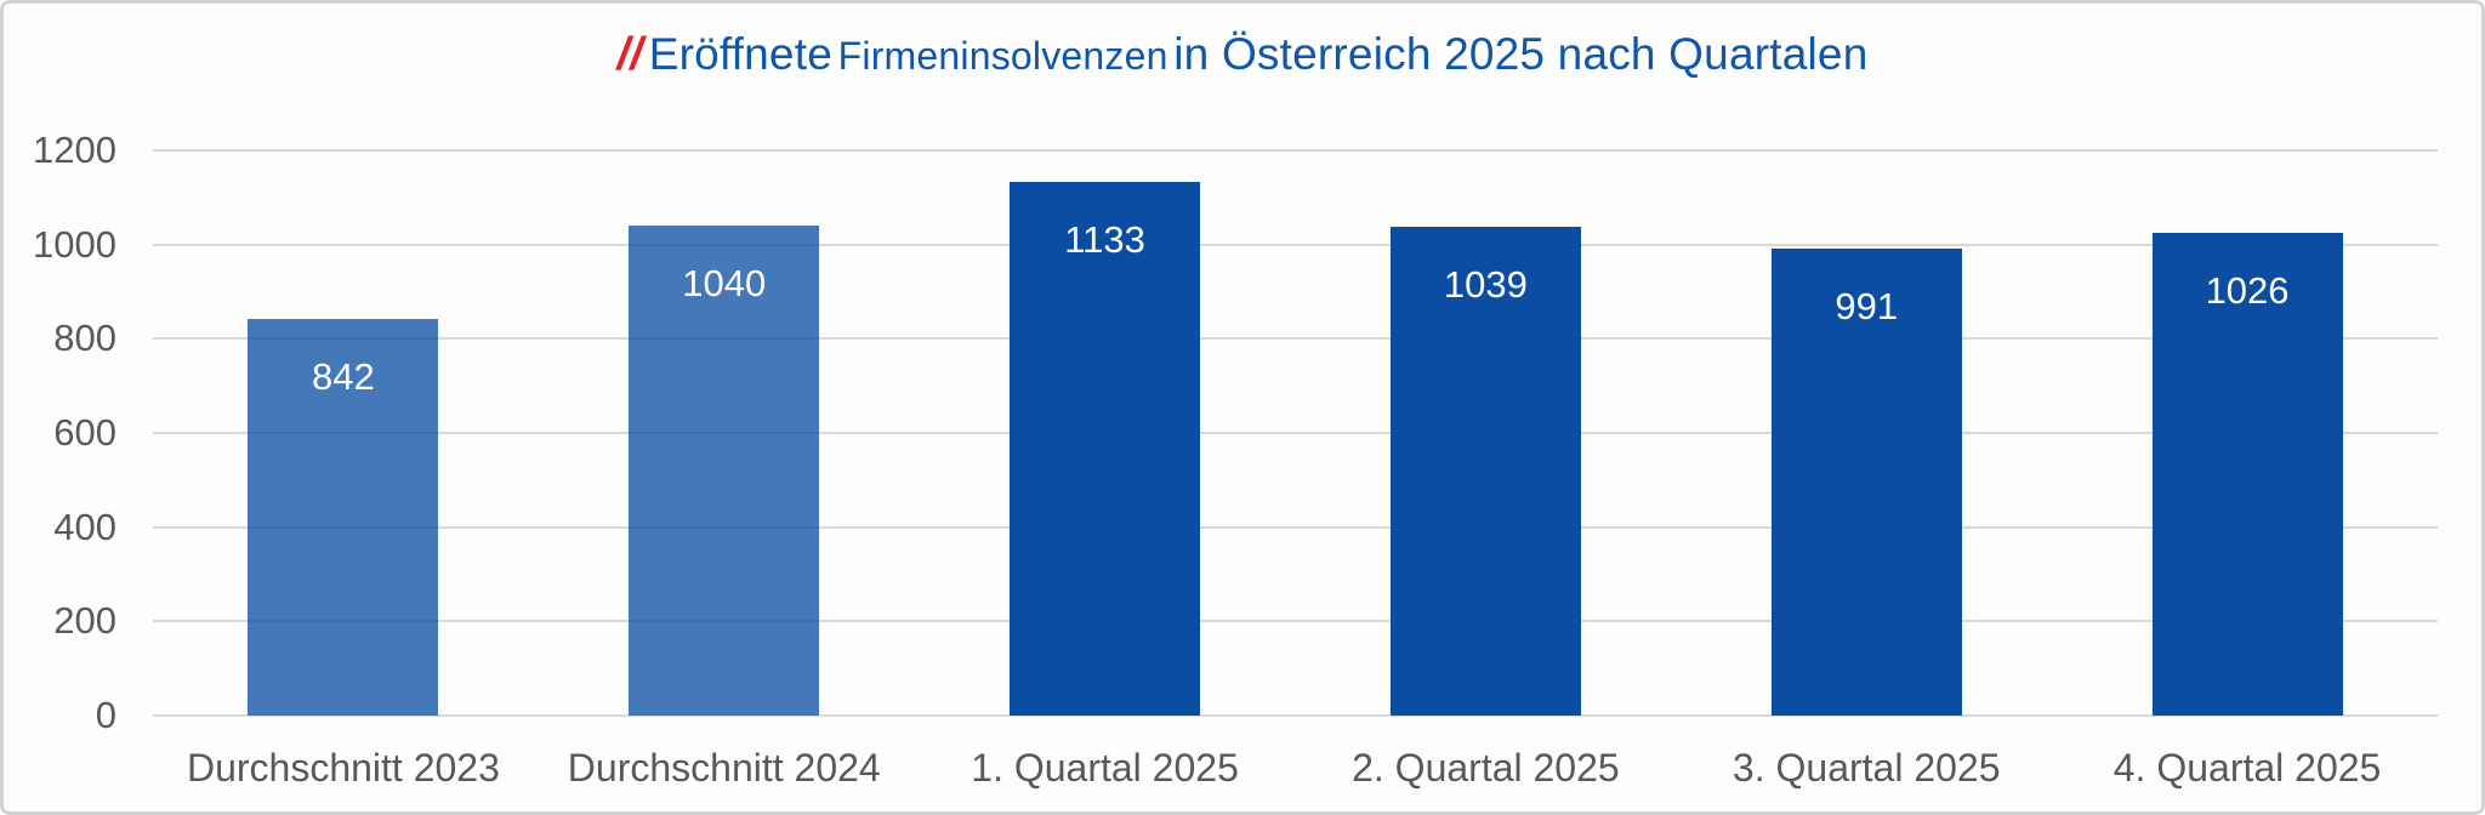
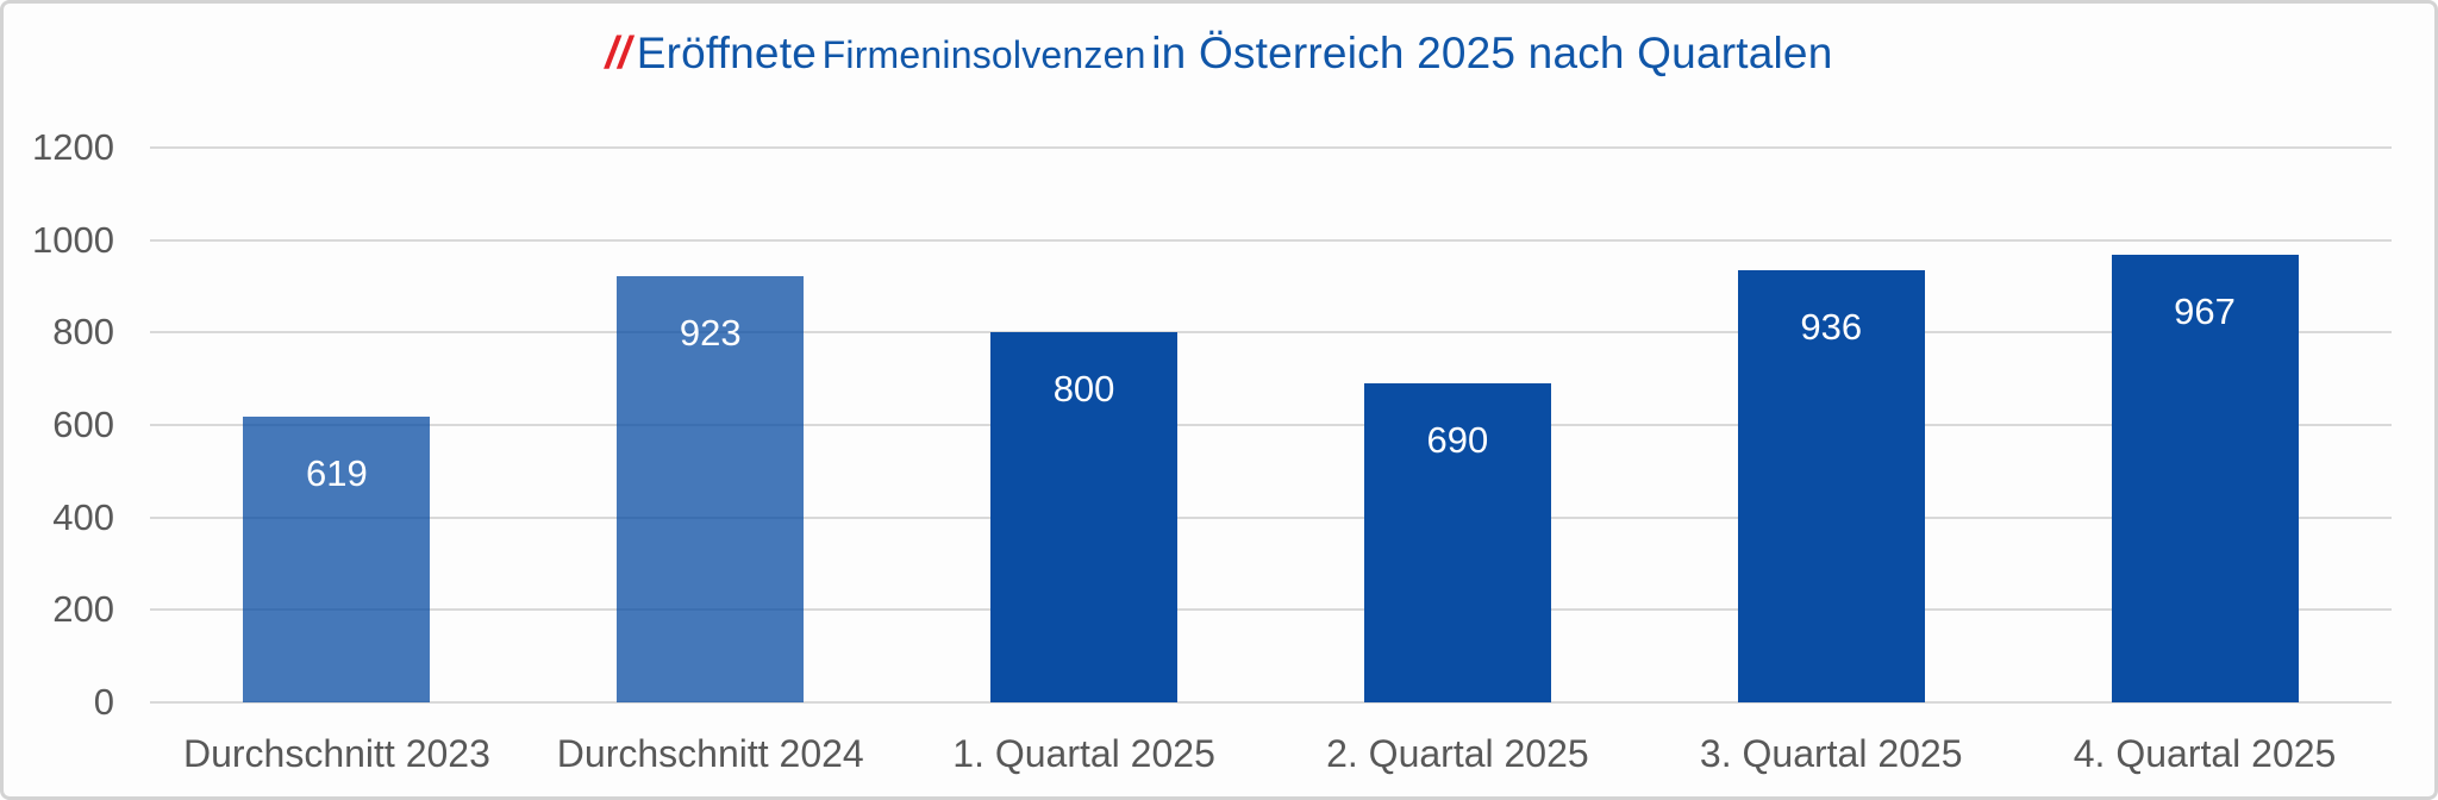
Durchschnitt 2023: 842 -> 619
Durchschnitt 2024: 1040 -> 923
1. Quartal 2025: 1133 -> 800
2. Quartal 2025: 1039 -> 690
3. Quartal 2025: 991 -> 936
4. Quartal 2025: 1026 -> 967
